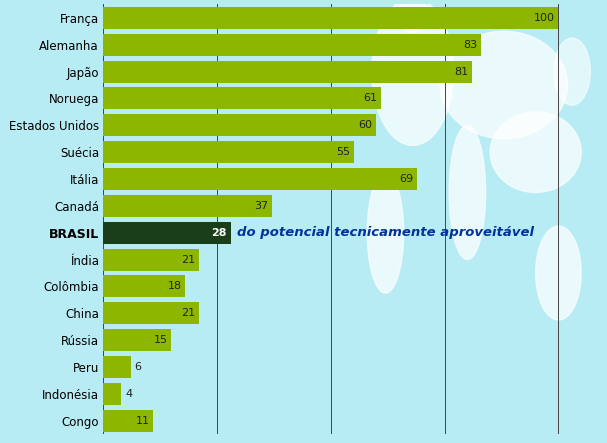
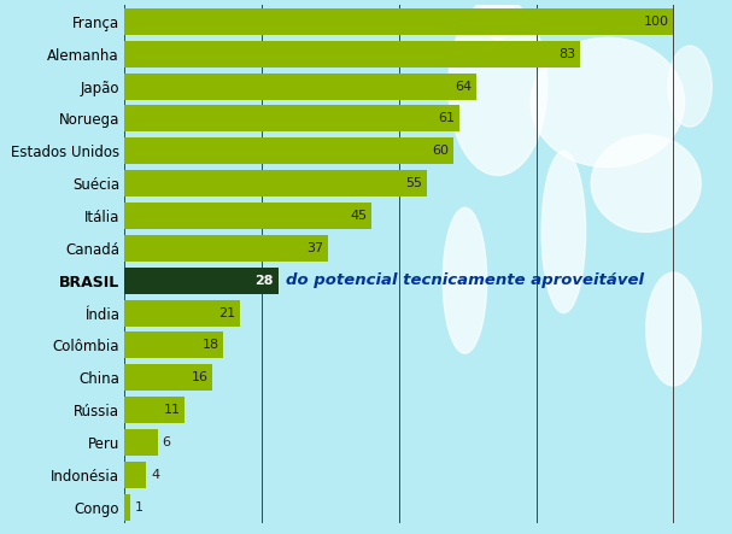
Japão: 81 -> 64
Itália: 69 -> 45
China: 21 -> 16
Rússia: 15 -> 11
Congo: 11 -> 1
